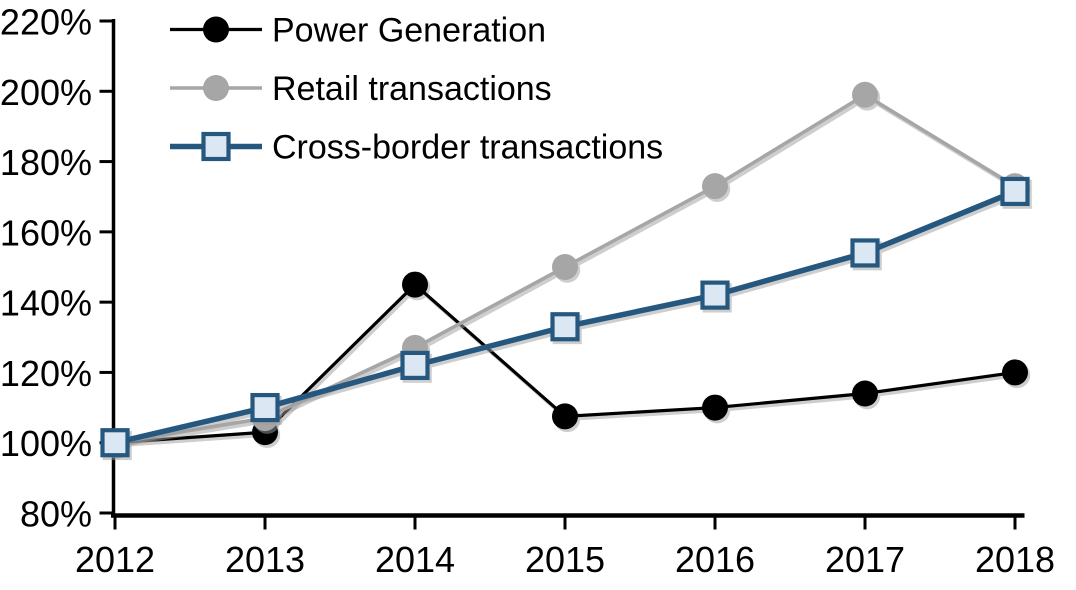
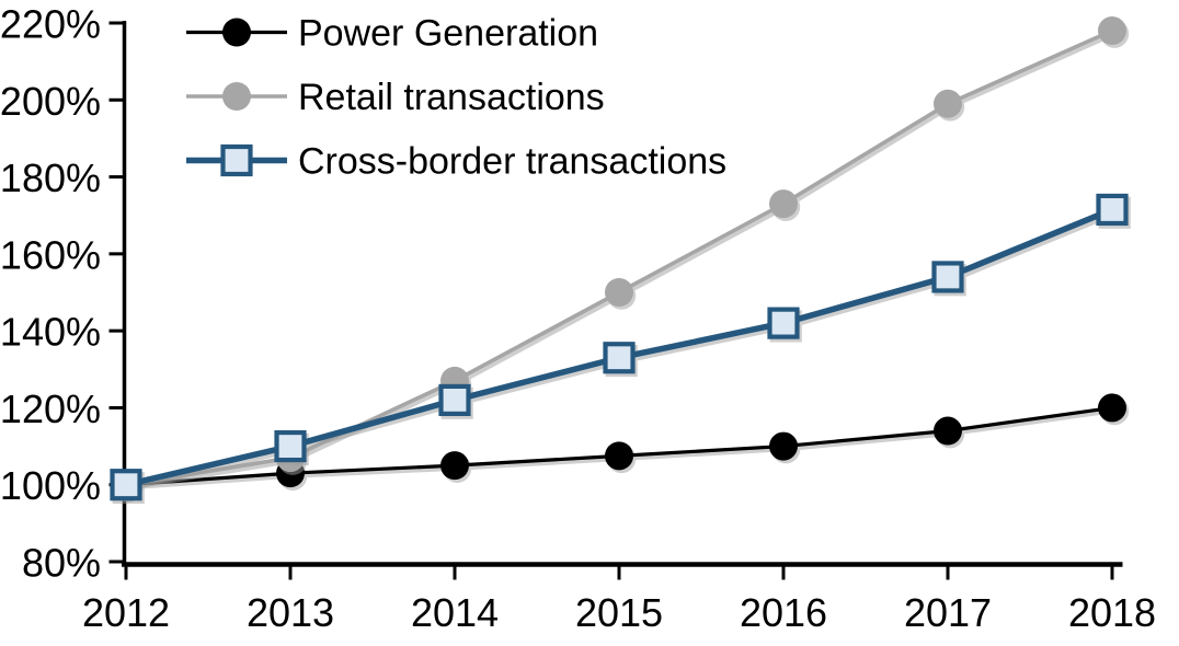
Power Generation/2014: 145% -> 105%
Retail transactions/2018: 173% -> 218%
